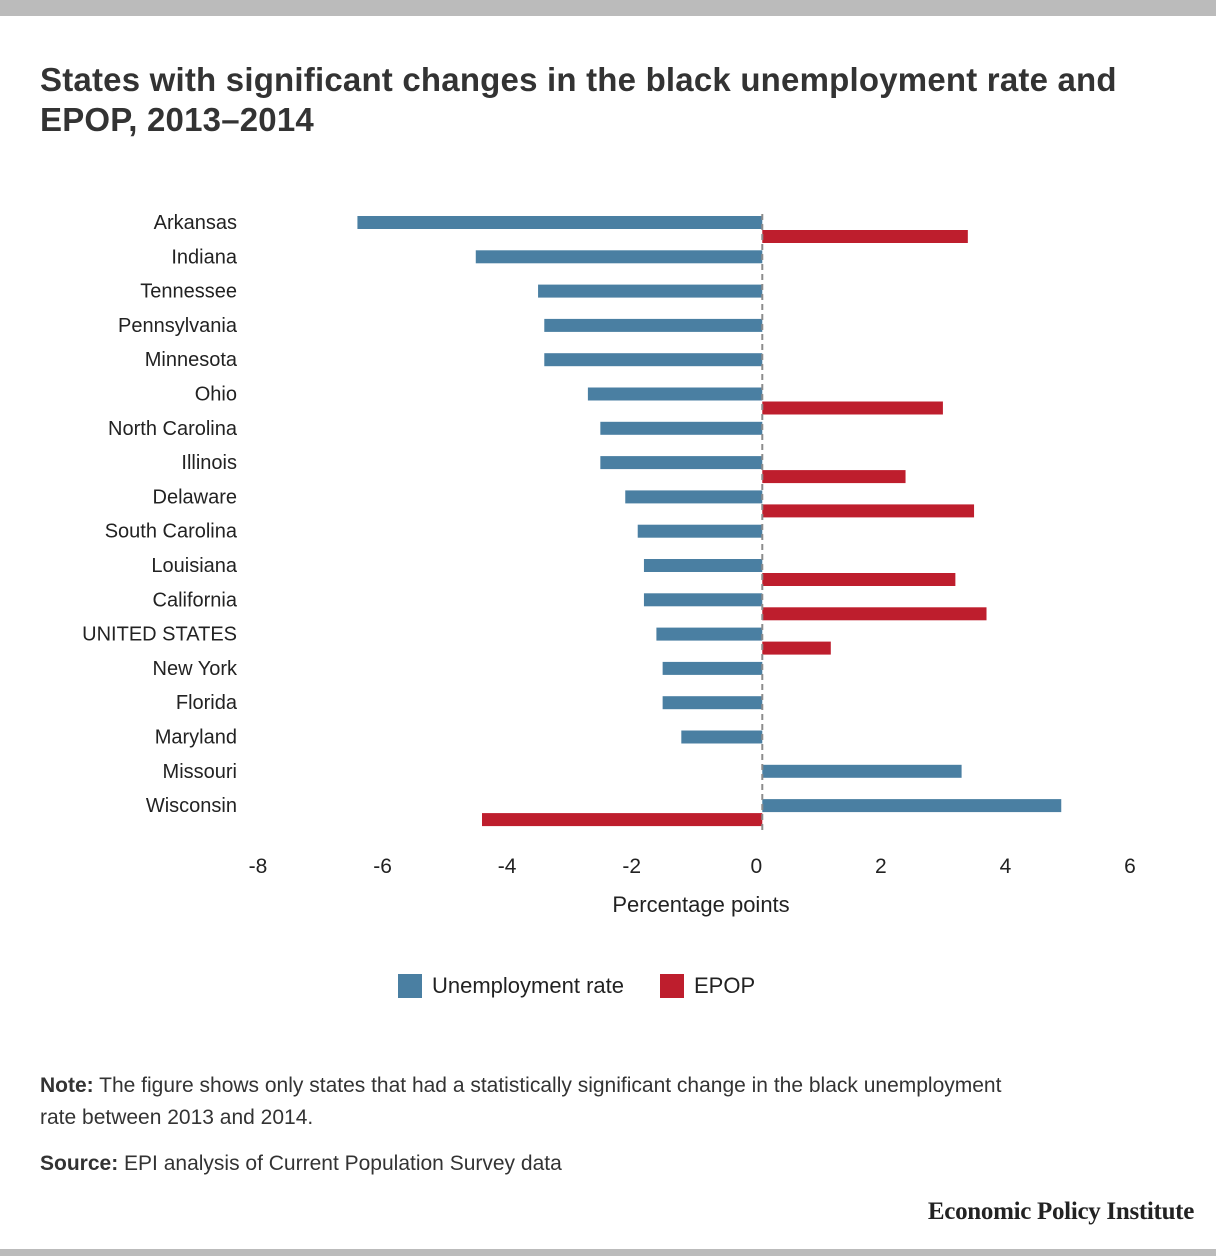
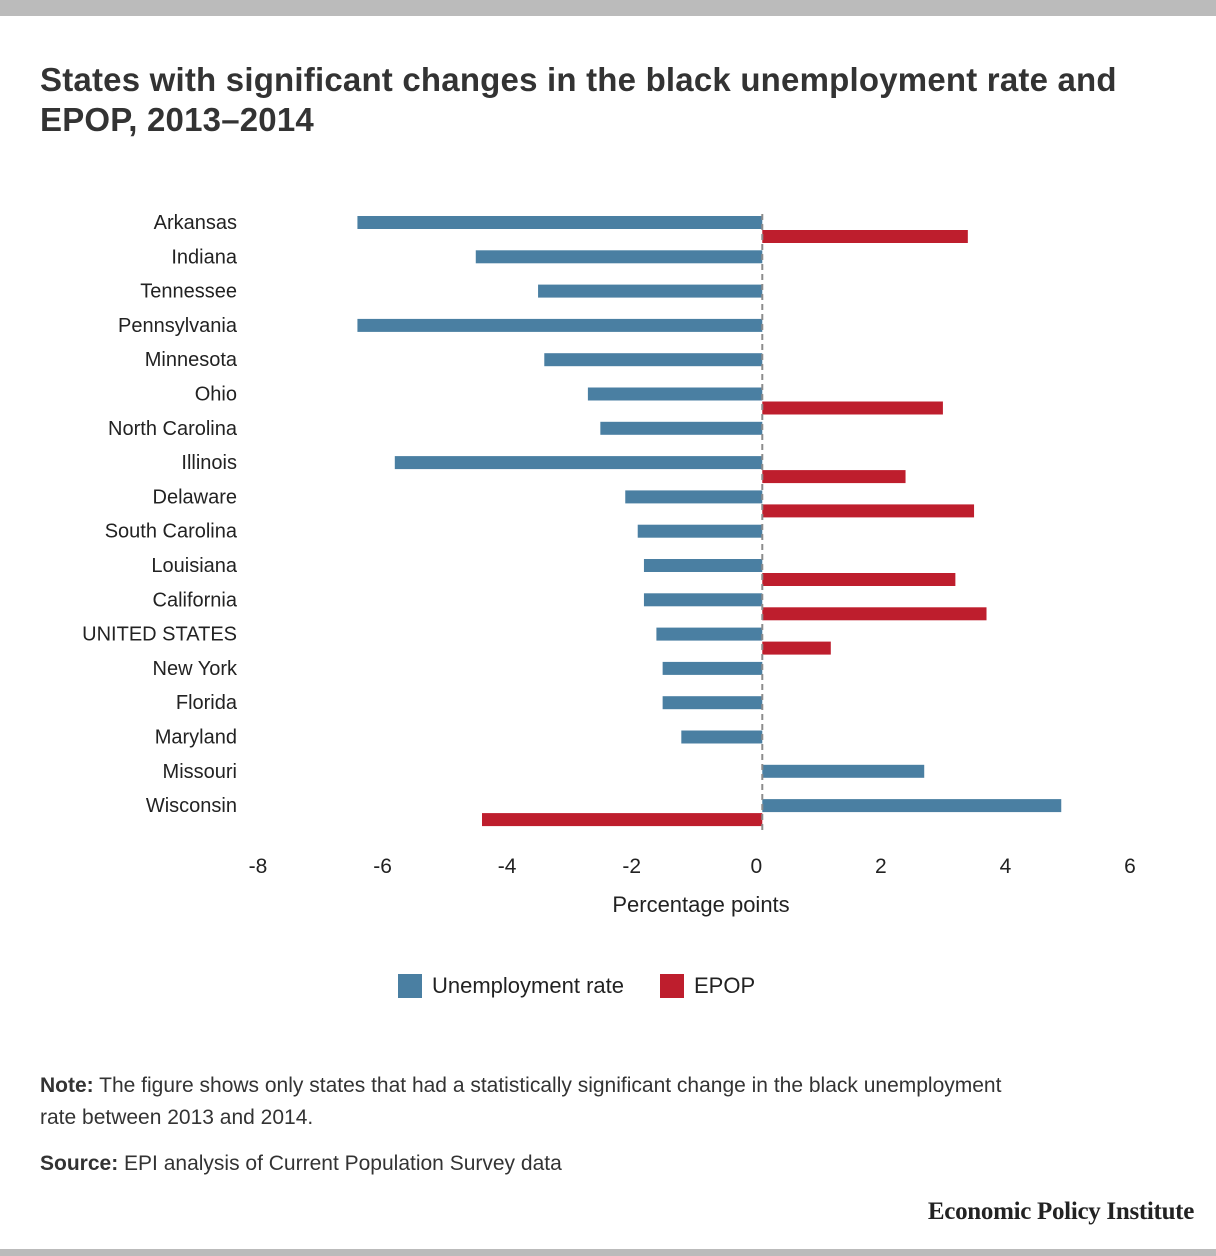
Unemployment rate/Pennsylvania: -3.5 -> -6.5
Unemployment rate/Illinois: -2.6 -> -5.9
Unemployment rate/Missouri: 3.2 -> 2.6
